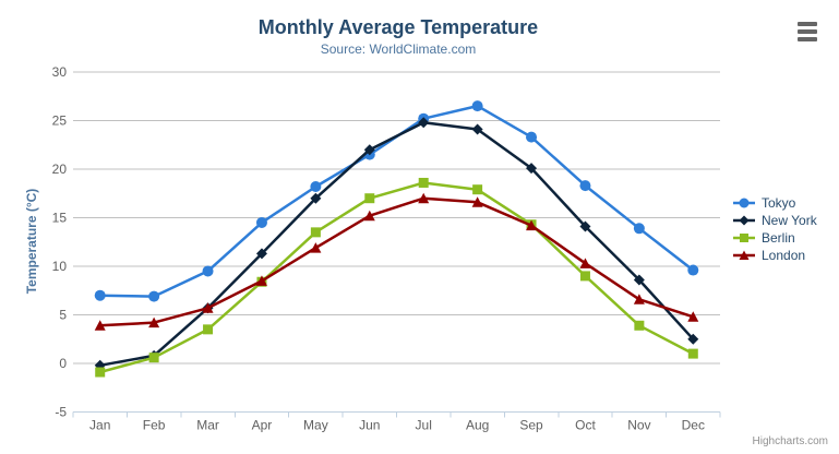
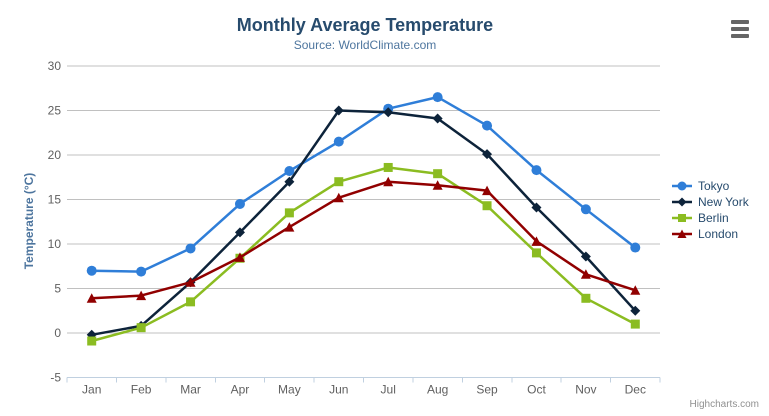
New York/Jun: 22 -> 25
London/Sep: 14 -> 16
